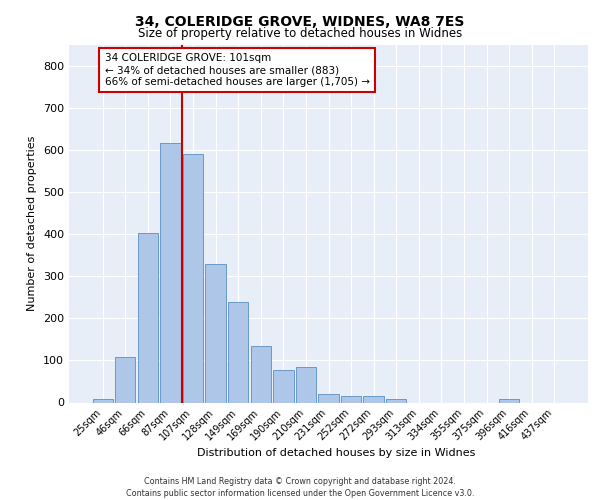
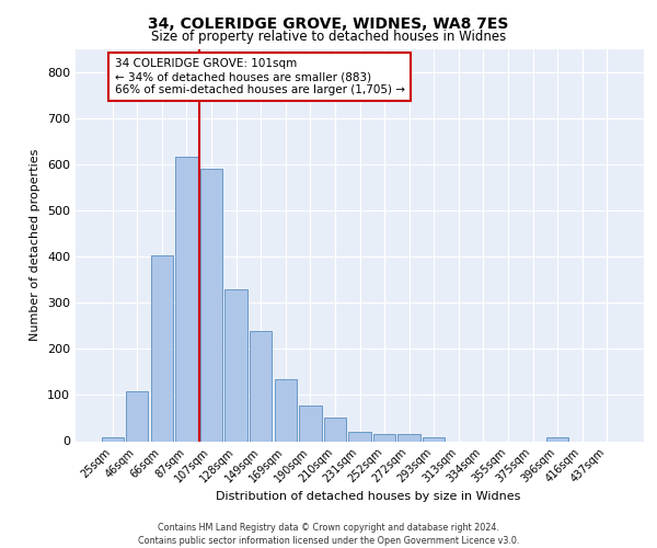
210sqm: 85 -> 50
